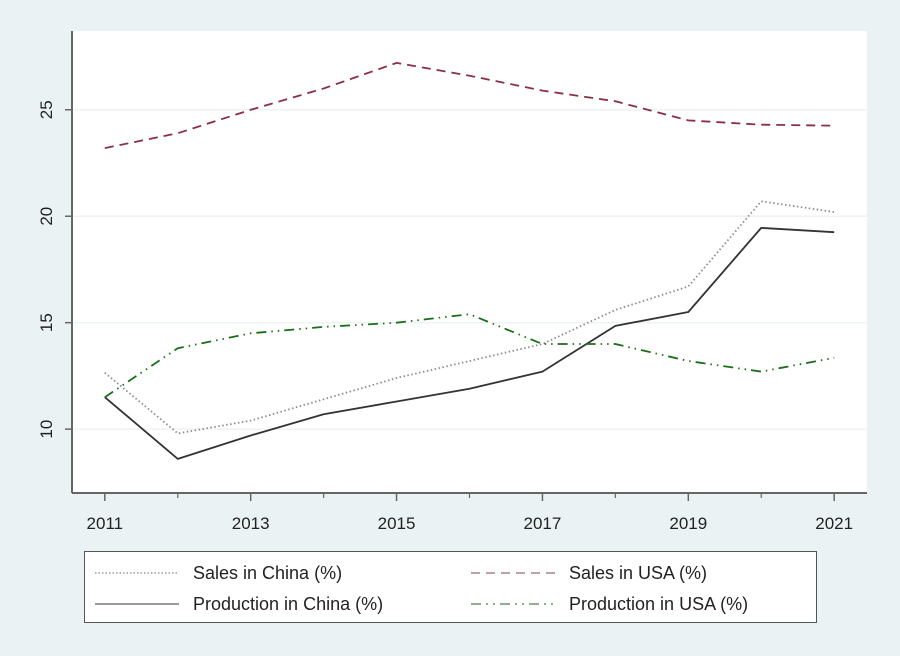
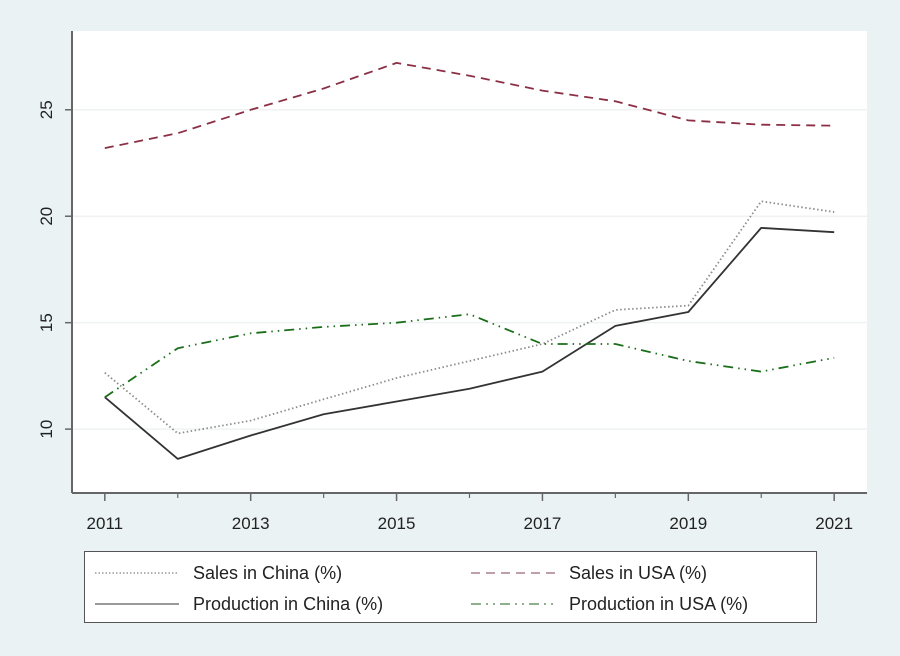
Sales in China (%)/2019: 16.7 -> 15.8
